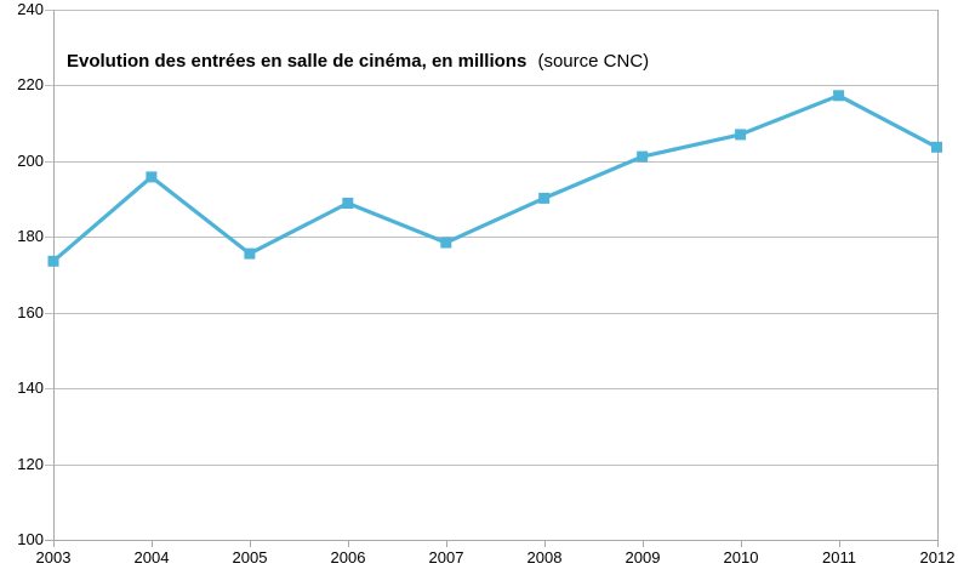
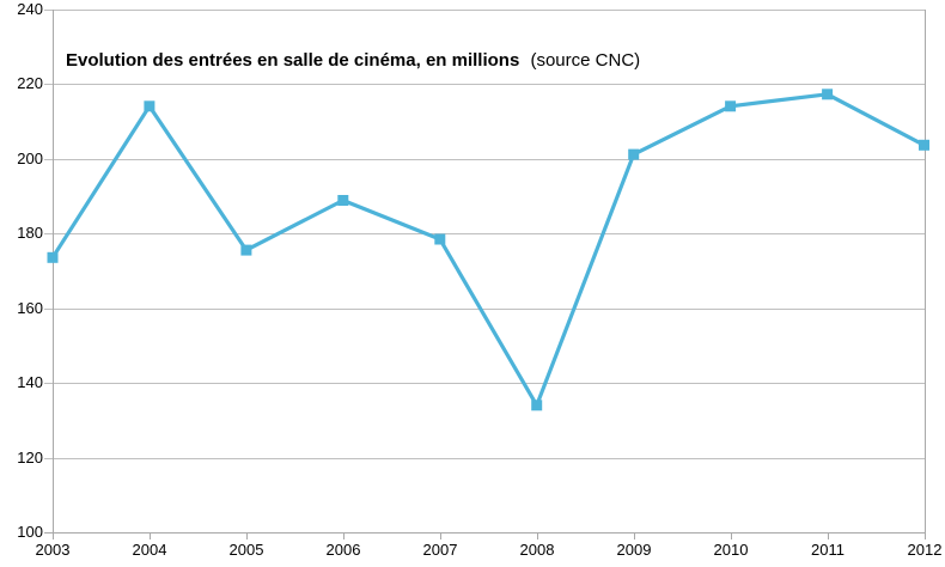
2004: 196 -> 214
2008: 190 -> 134
2010: 207 -> 214
